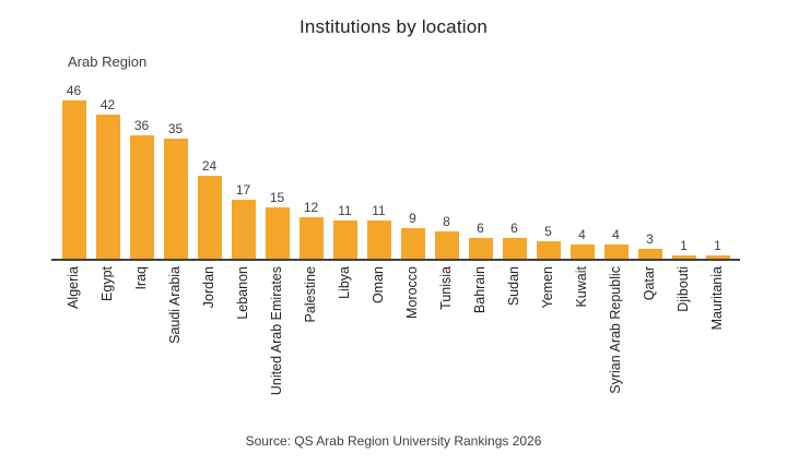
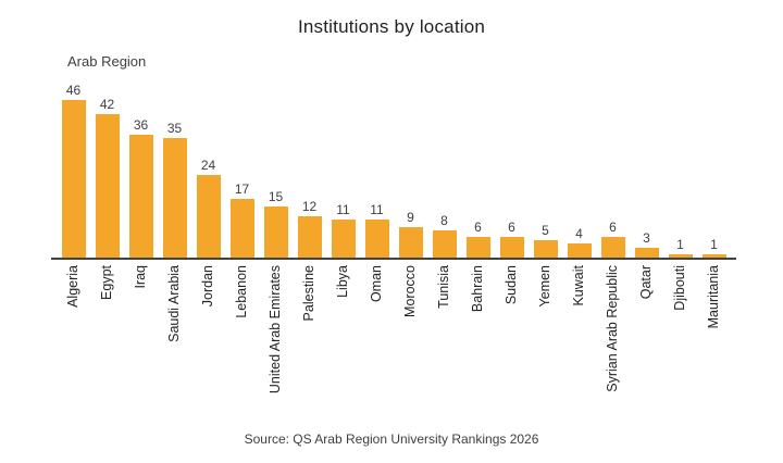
Syrian Arab Republic: 4 -> 6
